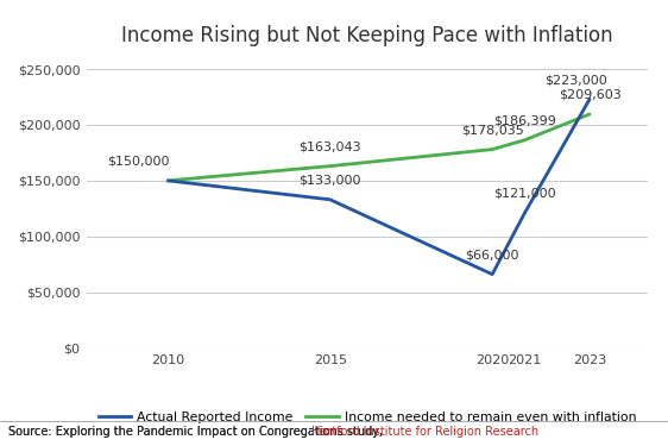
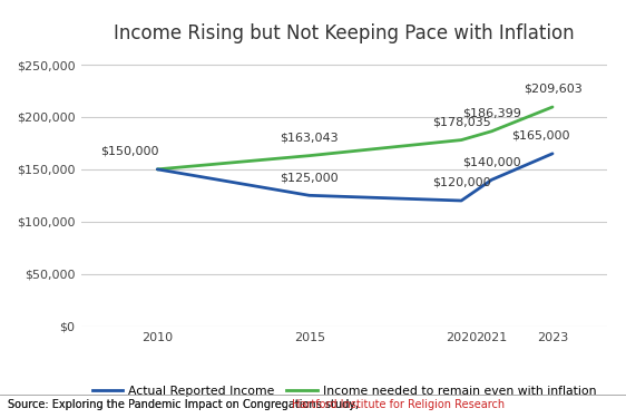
Actual Reported Income/2015: $133,000 -> $125,000
Actual Reported Income/2020: $66,000 -> $120,000
Actual Reported Income/2021: $121,000 -> $140,000
Actual Reported Income/2023: $223,000 -> $165,000
